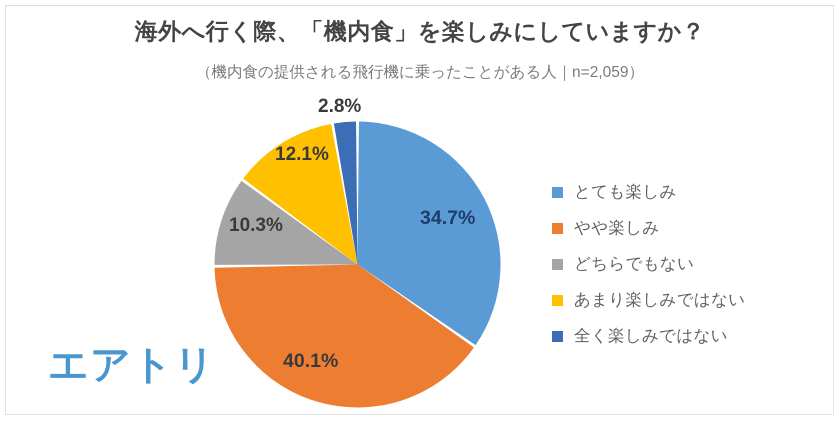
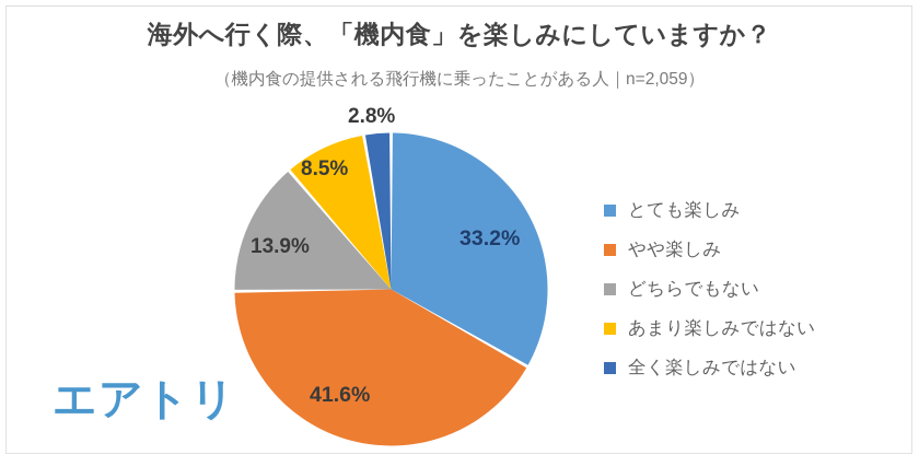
とても楽しみ: 34.7% -> 33.2%
やや楽しみ: 40.1% -> 41.6%
どちらでもない: 10.3% -> 13.9%
あまり楽しみではない: 12.1% -> 8.5%
